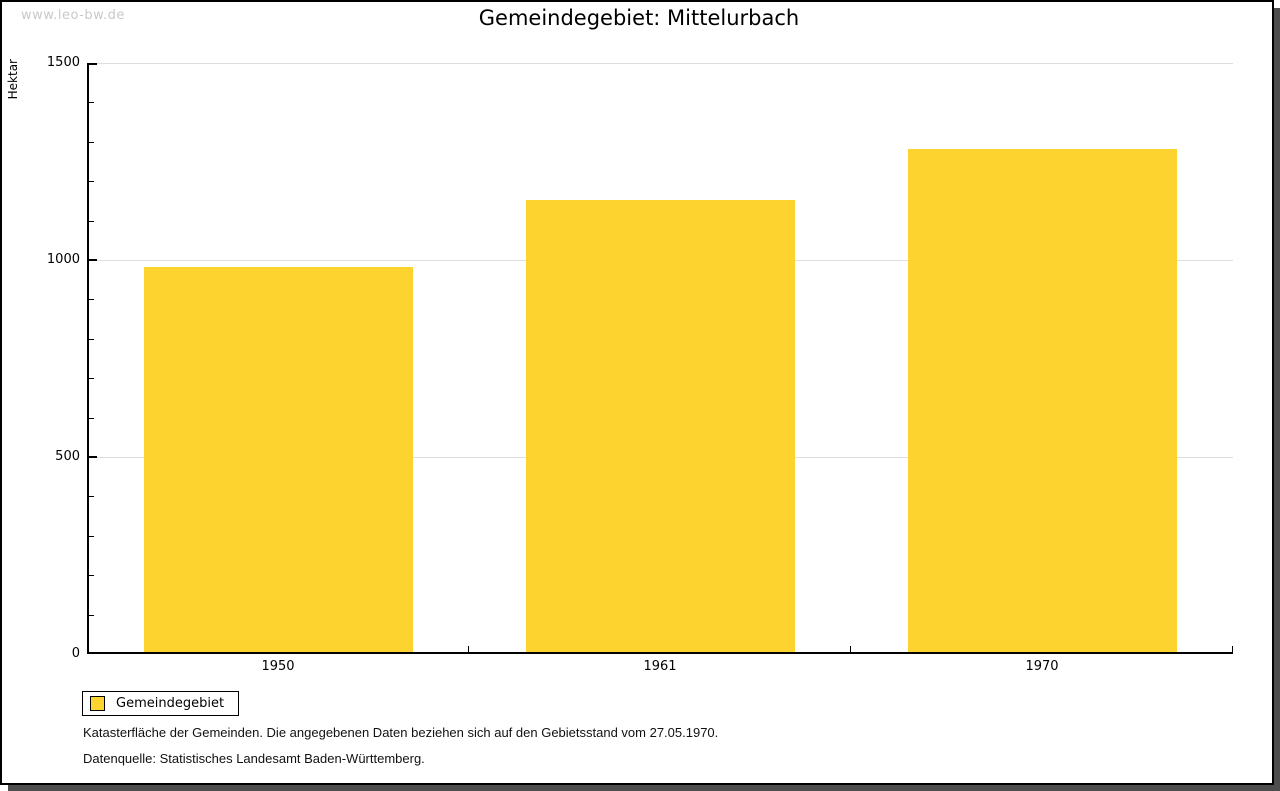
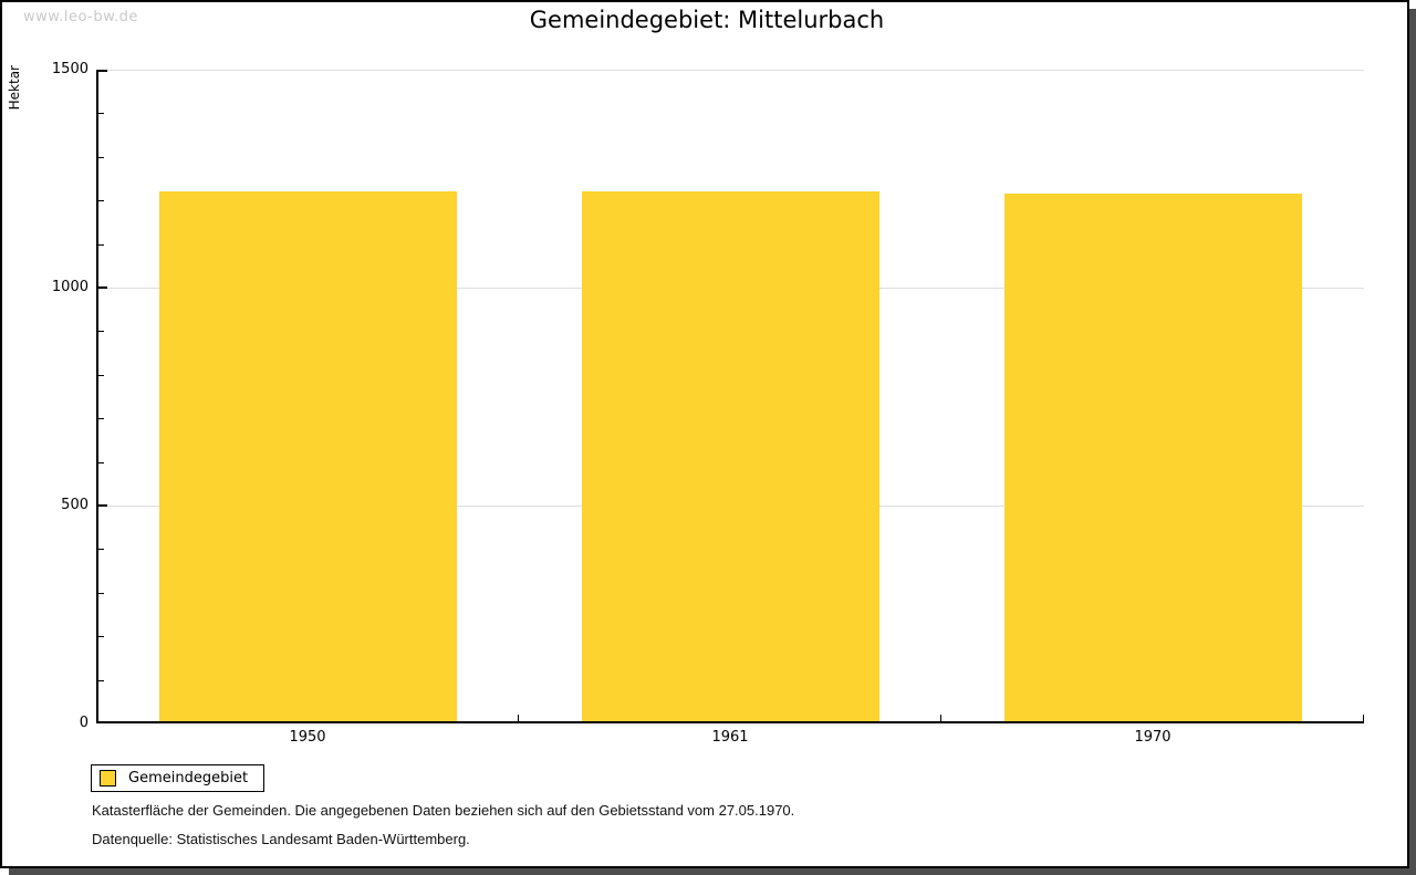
1950: 980 -> 1220
1961: 1150 -> 1220
1970: 1280 -> 1220
